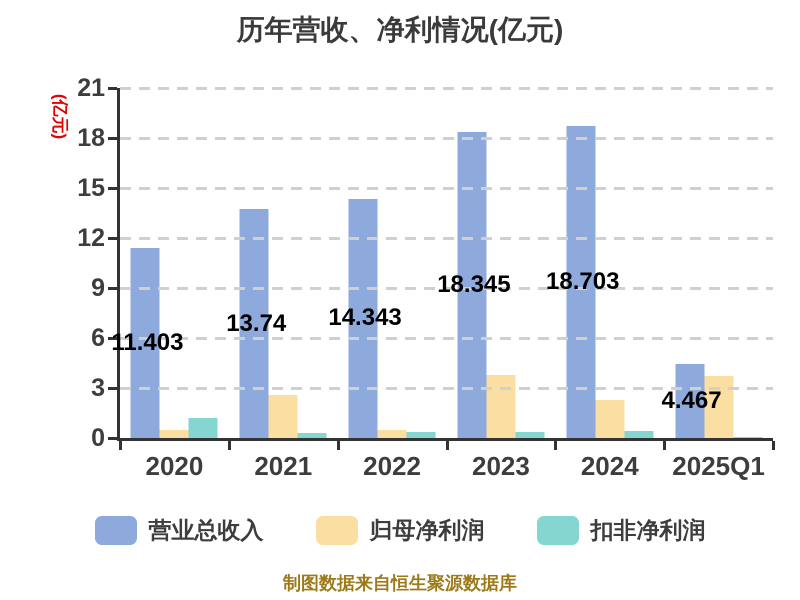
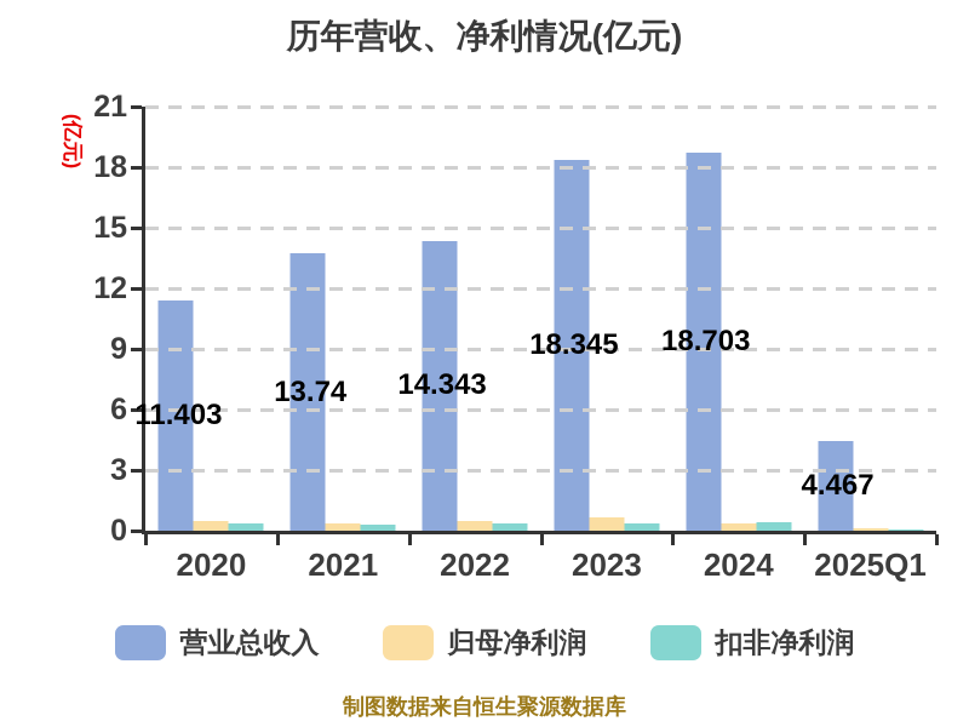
扣非净利润/2020: 1.2 -> 0.3
归母净利润/2021: 2.6 -> 0.3
归母净利润/2023: 3.8 -> 0.7
归母净利润/2024: 2.3 -> 0.3
归母净利润/2025Q1: 3.7 -> 0.1
